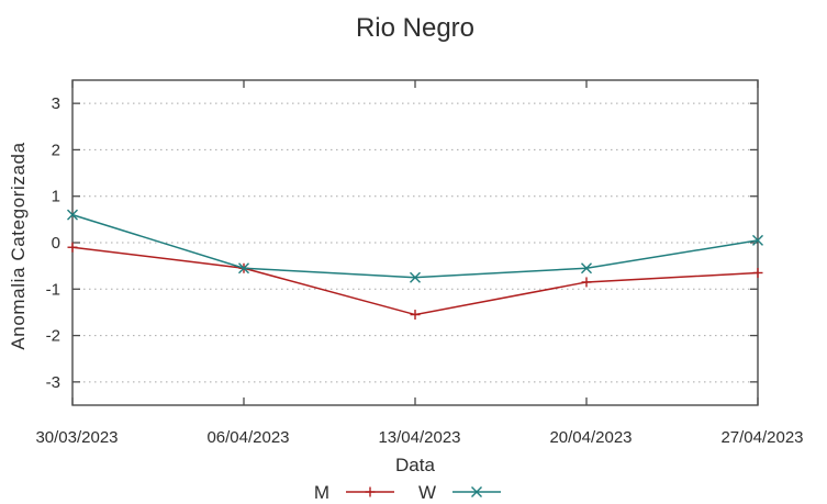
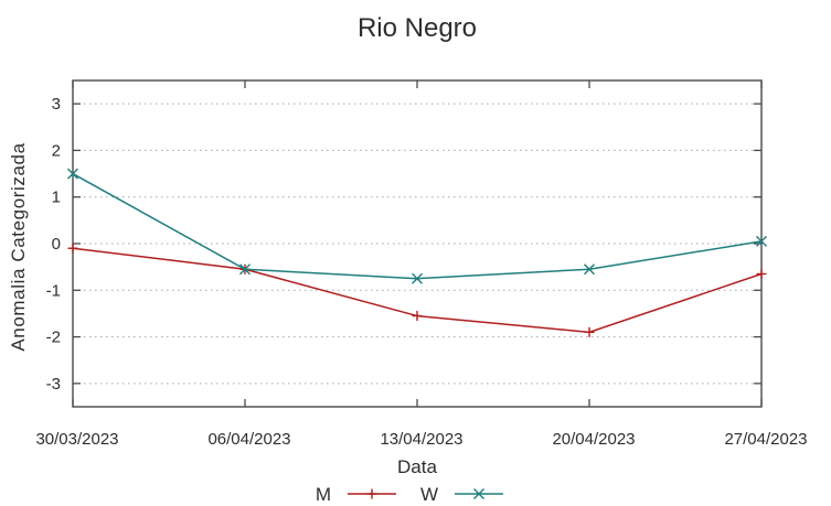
W/30/03/2023: 0.6 -> 1.5
M/20/04/2023: -0.8 -> -1.9
